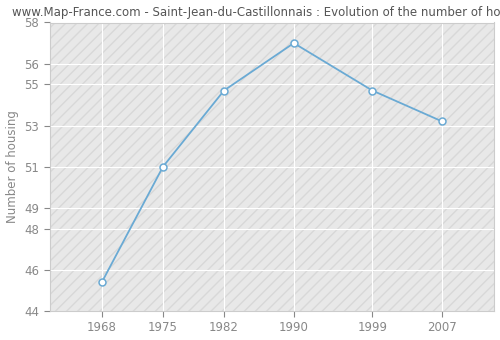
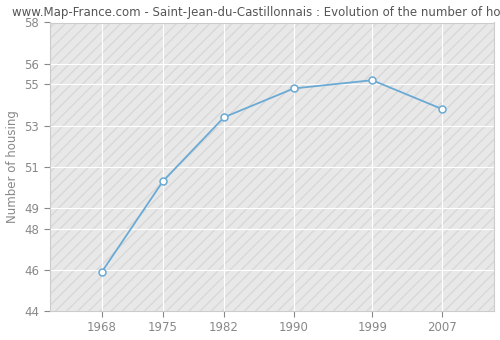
1968: 45.4 -> 45.9
1975: 51.0 -> 50.3
1982: 54.7 -> 53.4
1990: 57.0 -> 54.8
1999: 54.7 -> 55.2
2007: 53.2 -> 53.8
